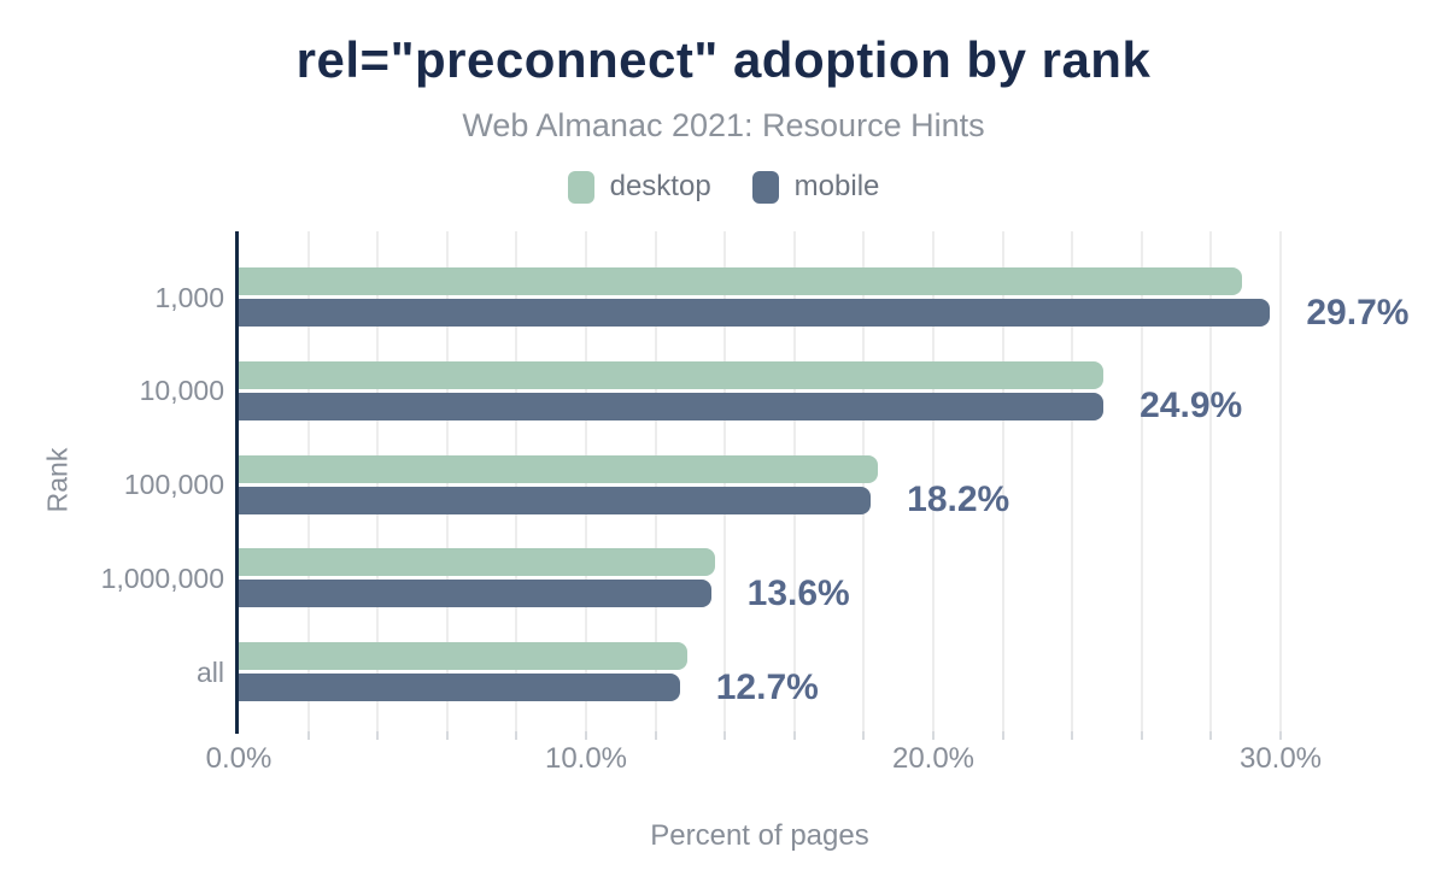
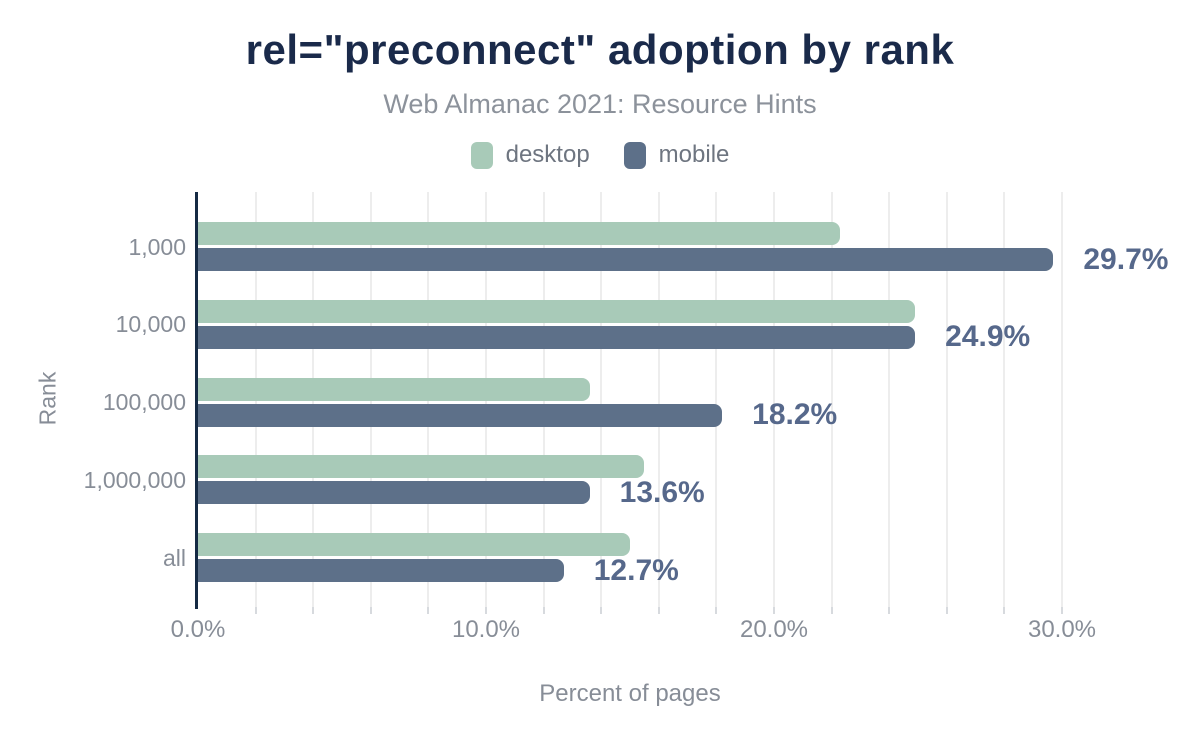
desktop/1,000: 28.9% -> 22.3%
desktop/100,000: 18.4% -> 13.6%
desktop/1,000,000: 13.7% -> 15.5%
desktop/all: 12.9% -> 15.0%
